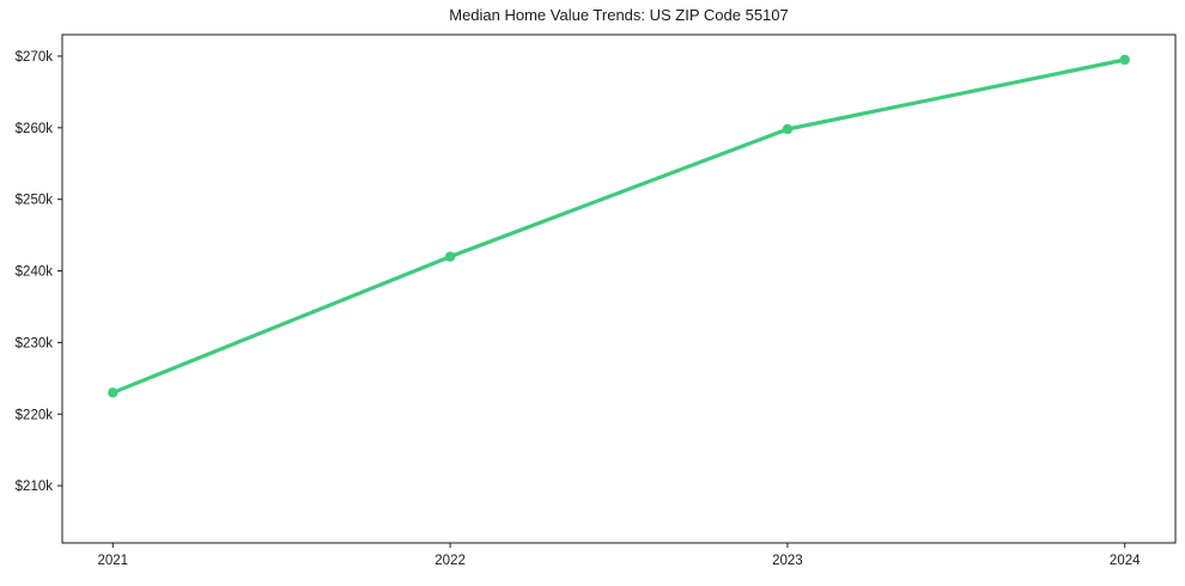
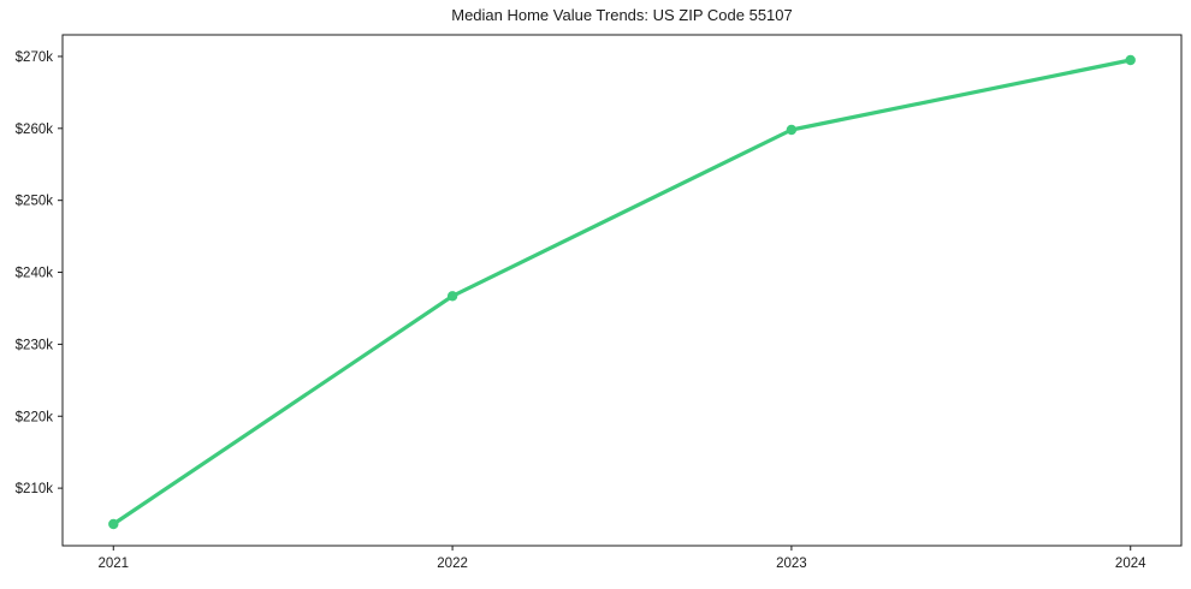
2021: $223k -> $205k
2022: $242k -> $237k
